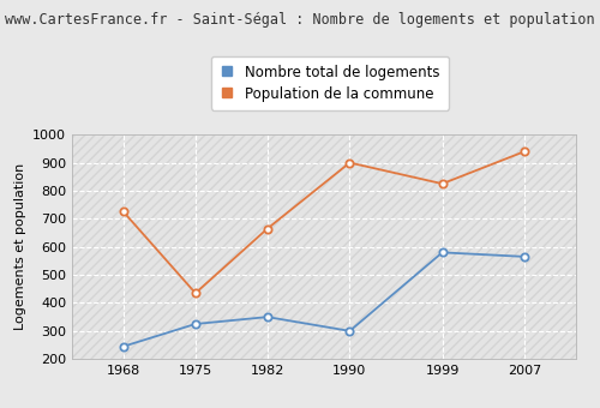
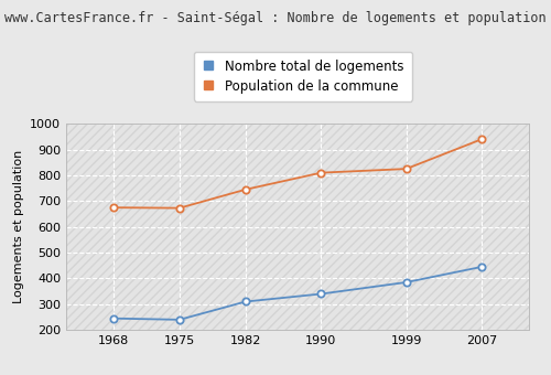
Population de la commune/1968: 725 -> 675
Nombre total de logements/1975: 325 -> 240
Population de la commune/1975: 435 -> 673
Nombre total de logements/1982: 350 -> 310
Population de la commune/1982: 665 -> 745
Nombre total de logements/1990: 300 -> 340
Population de la commune/1990: 900 -> 810
Nombre total de logements/1999: 580 -> 385
Nombre total de logements/2007: 565 -> 445
